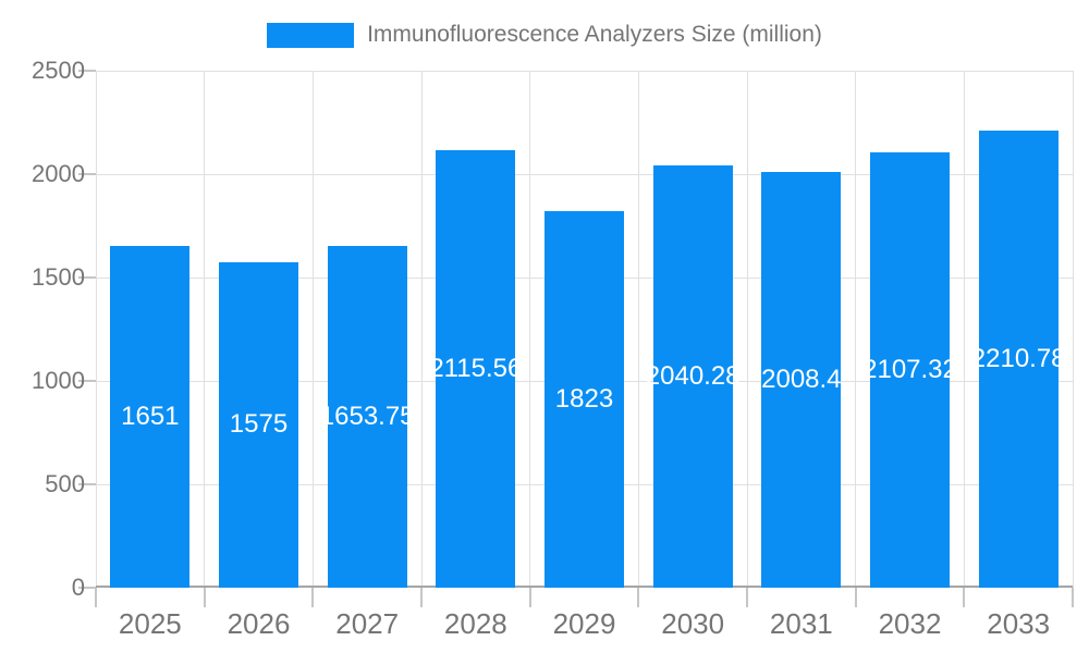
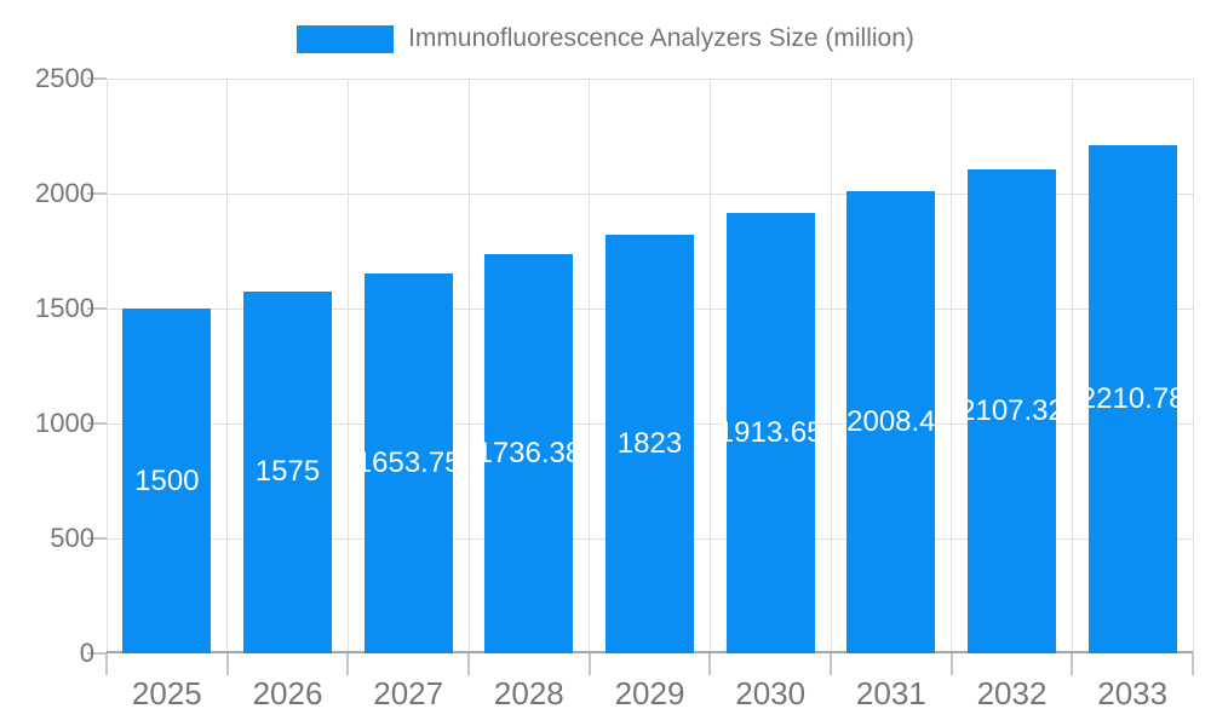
2025: 1651 -> 1500
2028: 2115.56 -> 1736.38
2030: 2040.28 -> 1913.65
